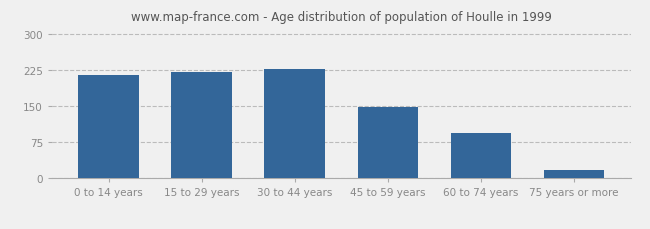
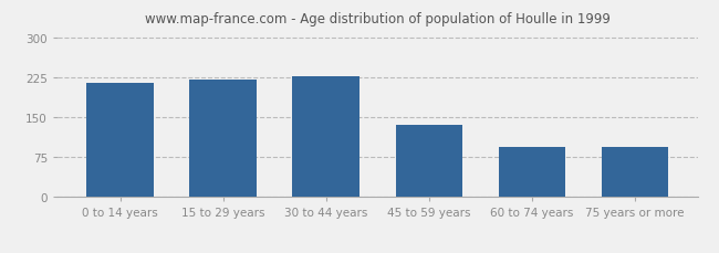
45 to 59 years: 148 -> 135
75 years or more: 18 -> 95
